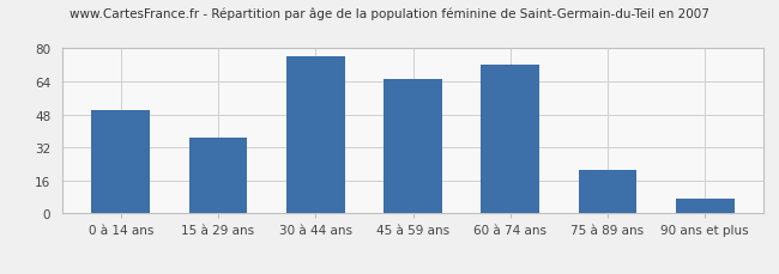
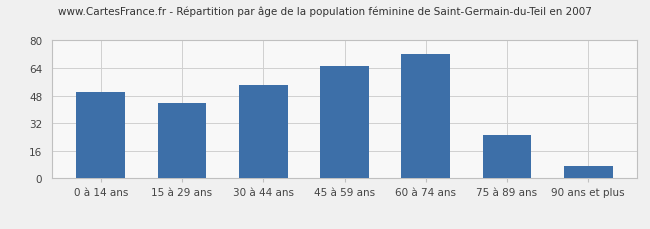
15 à 29 ans: 37 -> 44
30 à 44 ans: 76 -> 54
75 à 89 ans: 21 -> 25
